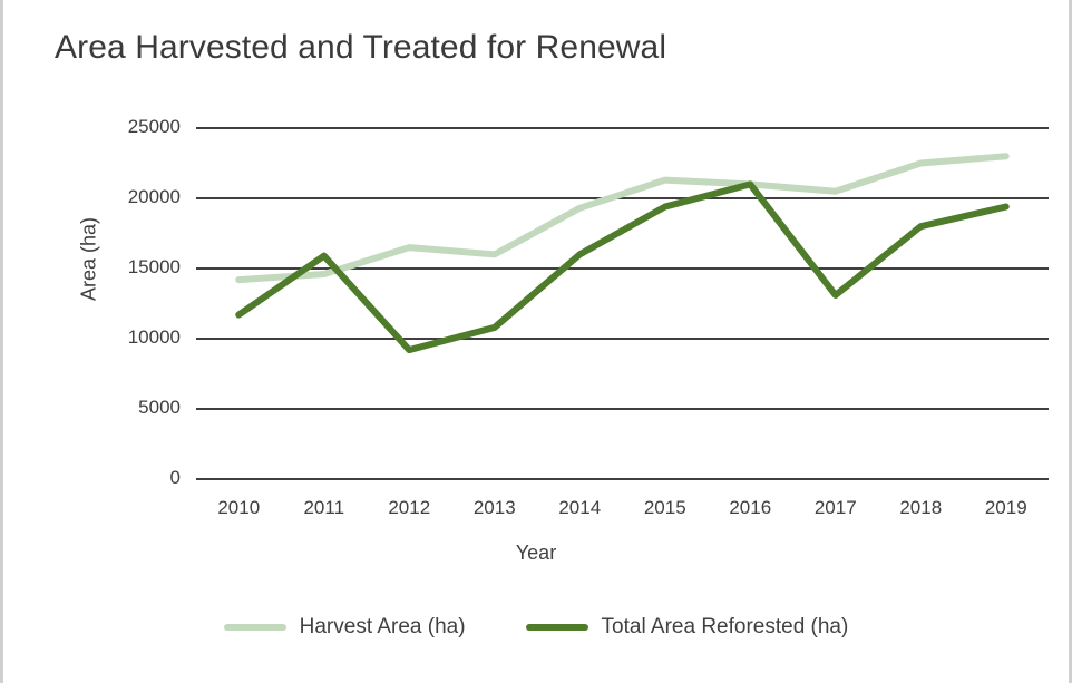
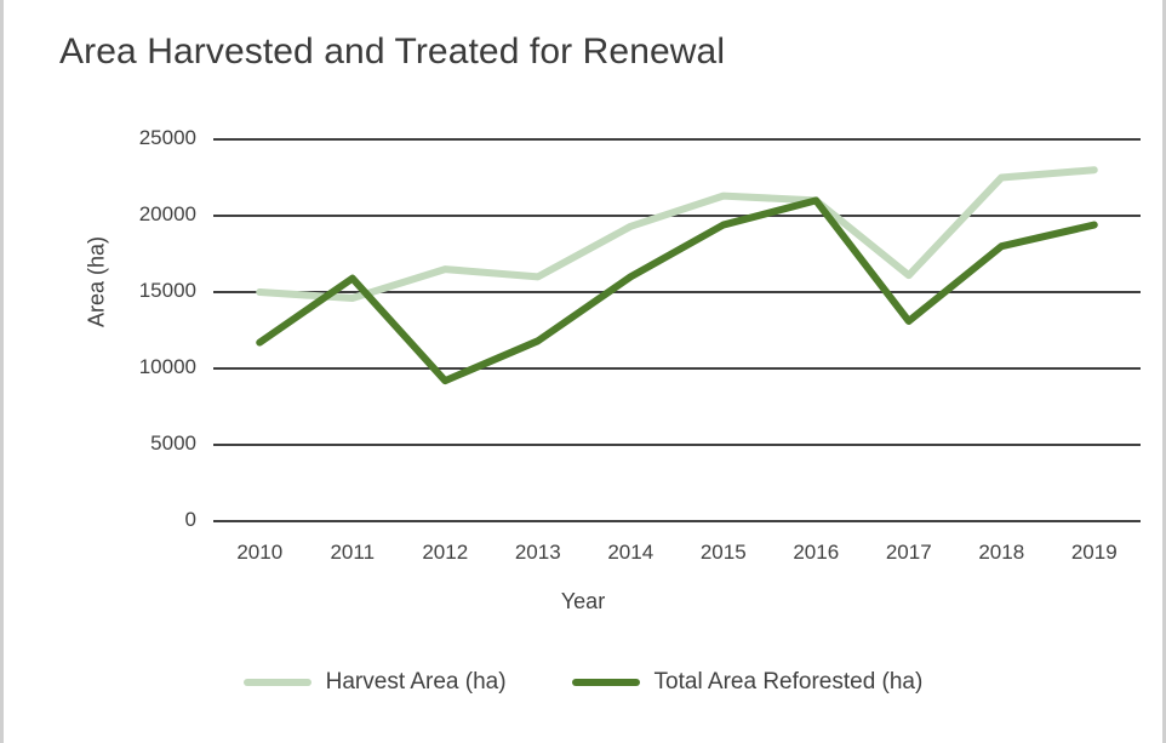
Harvest Area (ha)/2010: 14200 -> 15000
Total Area Reforested (ha)/2013: 10800 -> 11800
Harvest Area (ha)/2017: 20500 -> 16100
